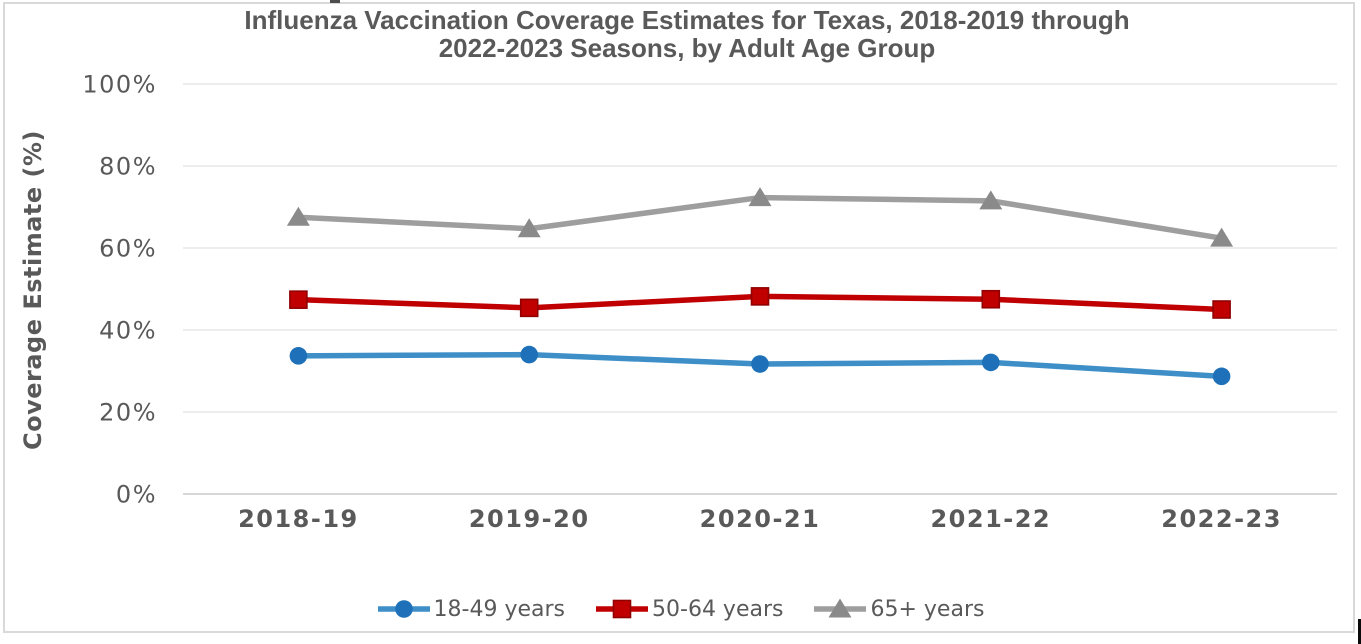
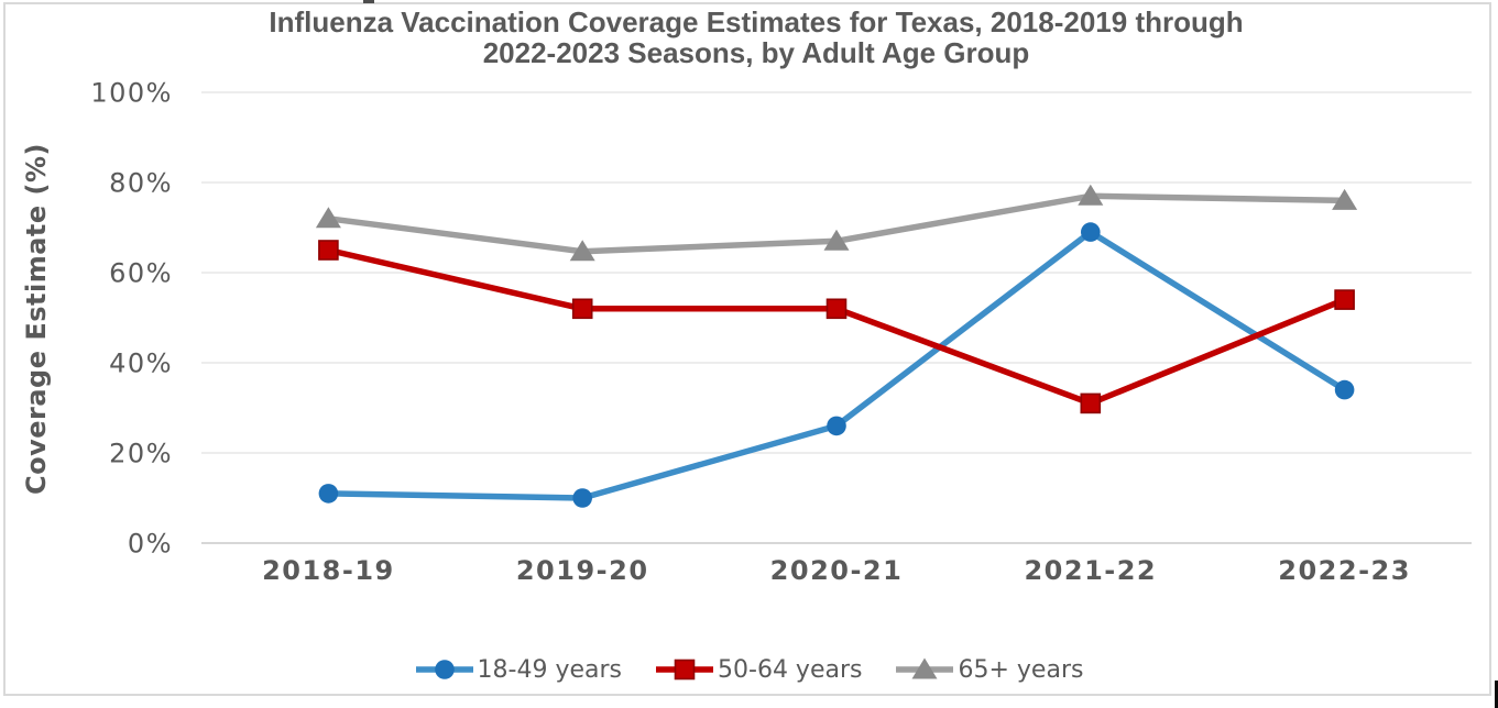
18-49 years/2018-19: 34% -> 11%
50-64 years/2018-19: 47% -> 65%
65+ years/2018-19: 68% -> 72%
18-49 years/2019-20: 34% -> 10%
50-64 years/2019-20: 45% -> 52%
18-49 years/2020-21: 32% -> 26%
50-64 years/2020-21: 48% -> 52%
65+ years/2020-21: 72% -> 67%
18-49 years/2021-22: 32% -> 69%
50-64 years/2021-22: 48% -> 31%
65+ years/2021-22: 72% -> 77%
18-49 years/2022-23: 29% -> 34%
50-64 years/2022-23: 45% -> 54%
65+ years/2022-23: 62% -> 76%
